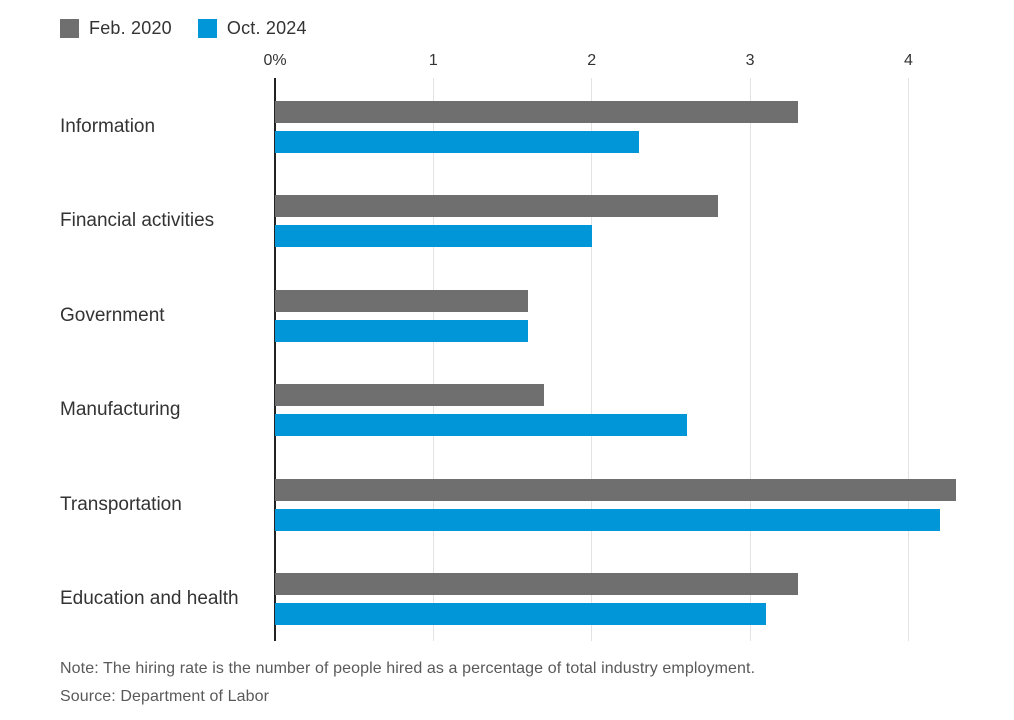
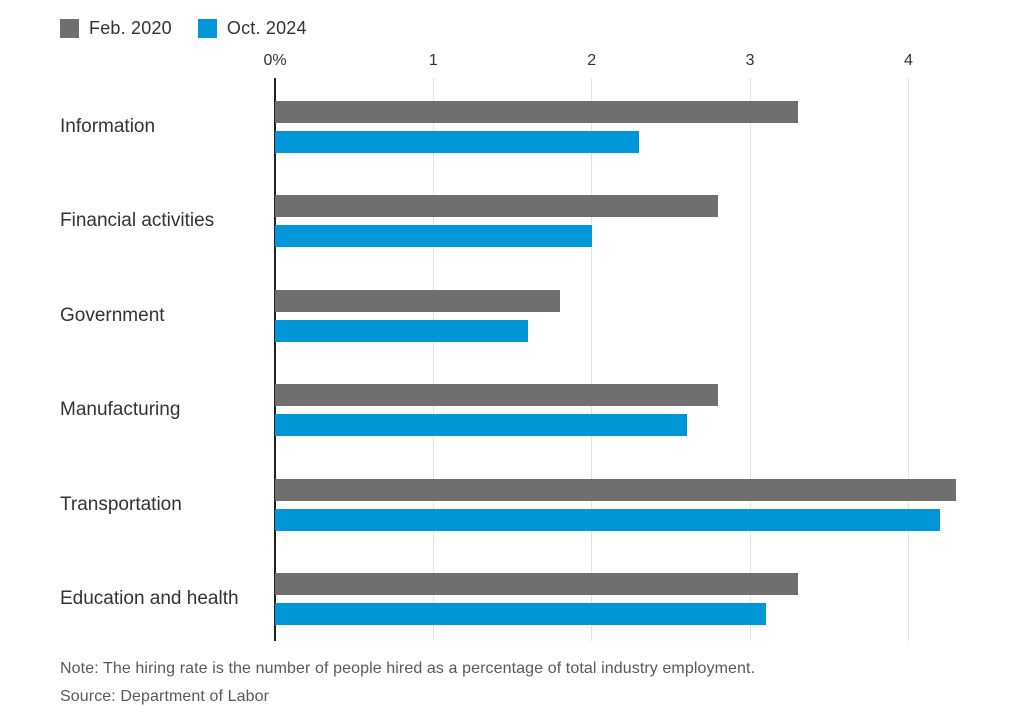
Feb. 2020/Government: 1.6 -> 1.8
Feb. 2020/Manufacturing: 1.7 -> 2.8
